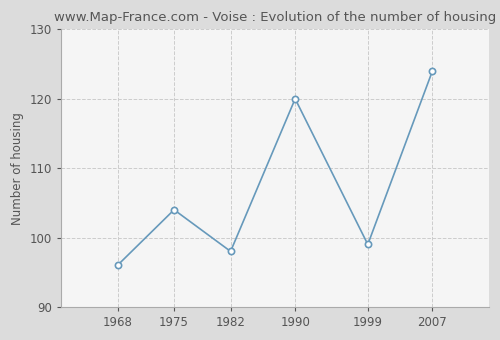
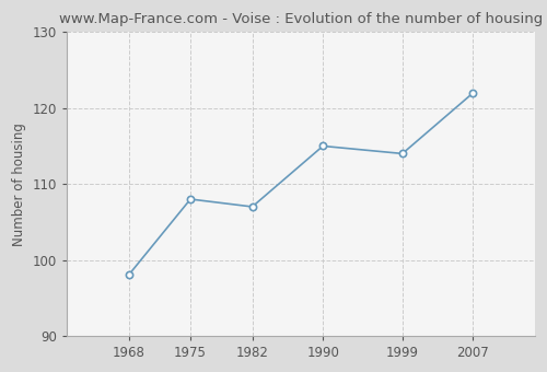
1968: 96 -> 98
1975: 104 -> 108
1982: 98 -> 107
1990: 120 -> 115
1999: 99 -> 114
2007: 124 -> 122
